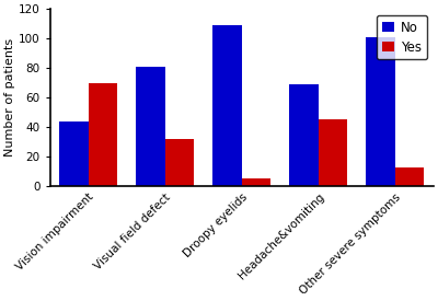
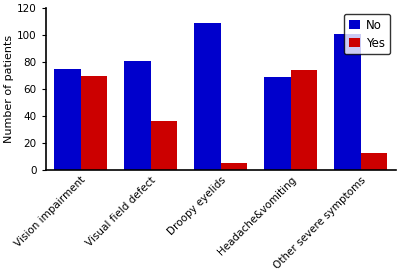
No/Vision impairment: 44 -> 75
Yes/Visual field defect: 32 -> 36
Yes/Headache&vomiting: 45 -> 74
